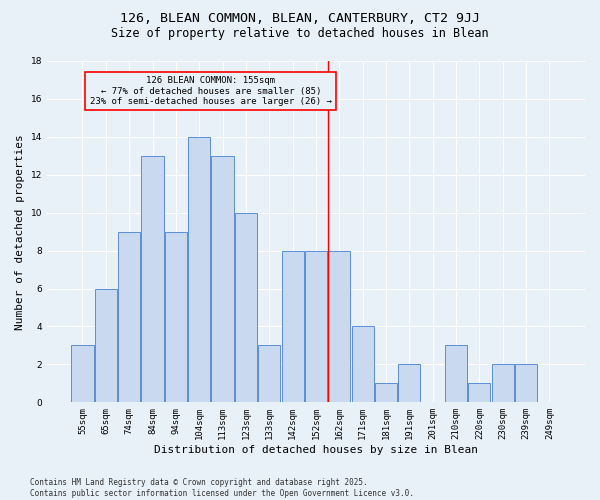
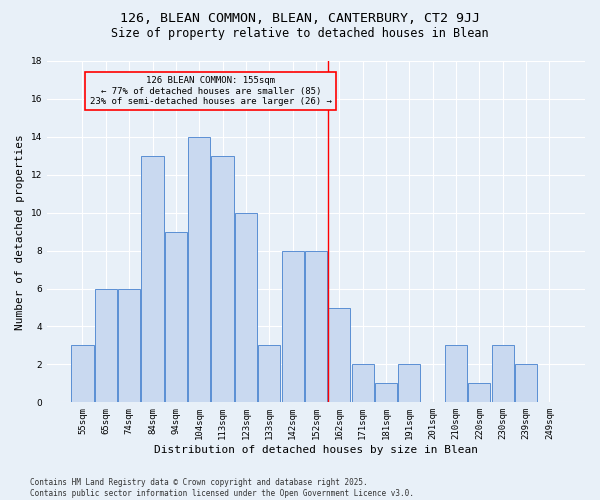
74sqm: 9 -> 6
162sqm: 8 -> 5
171sqm: 4 -> 2
230sqm: 2 -> 3
